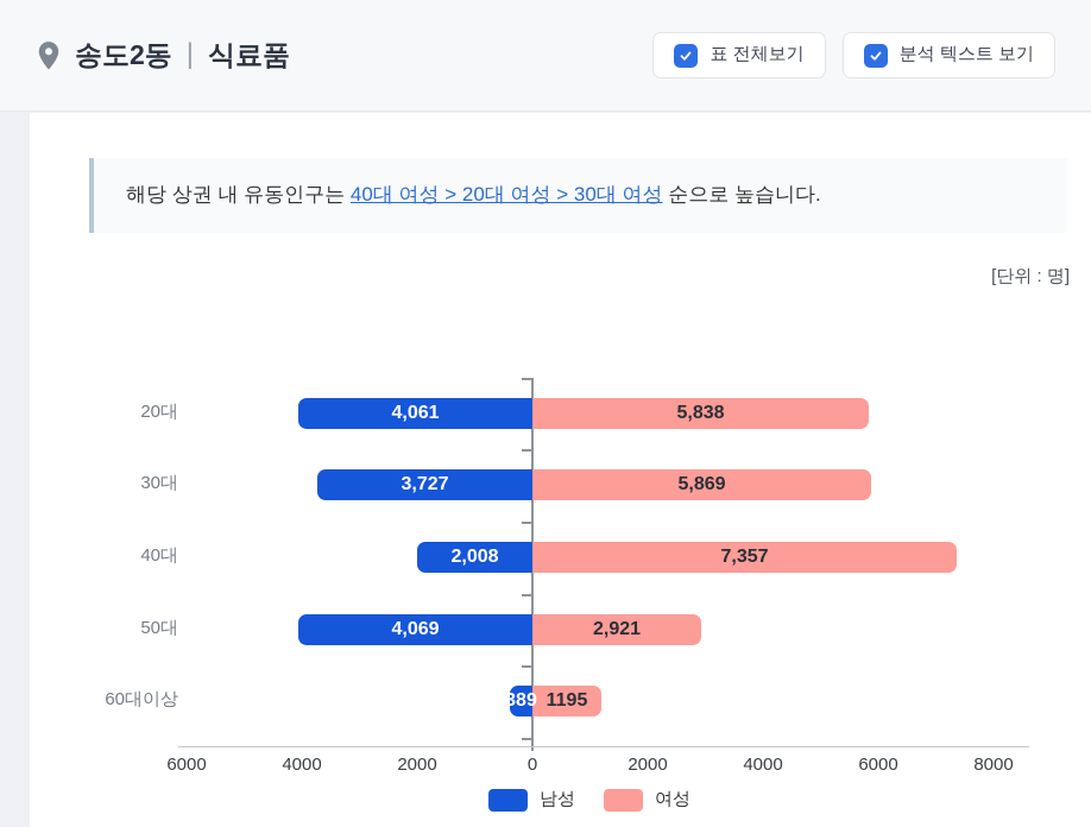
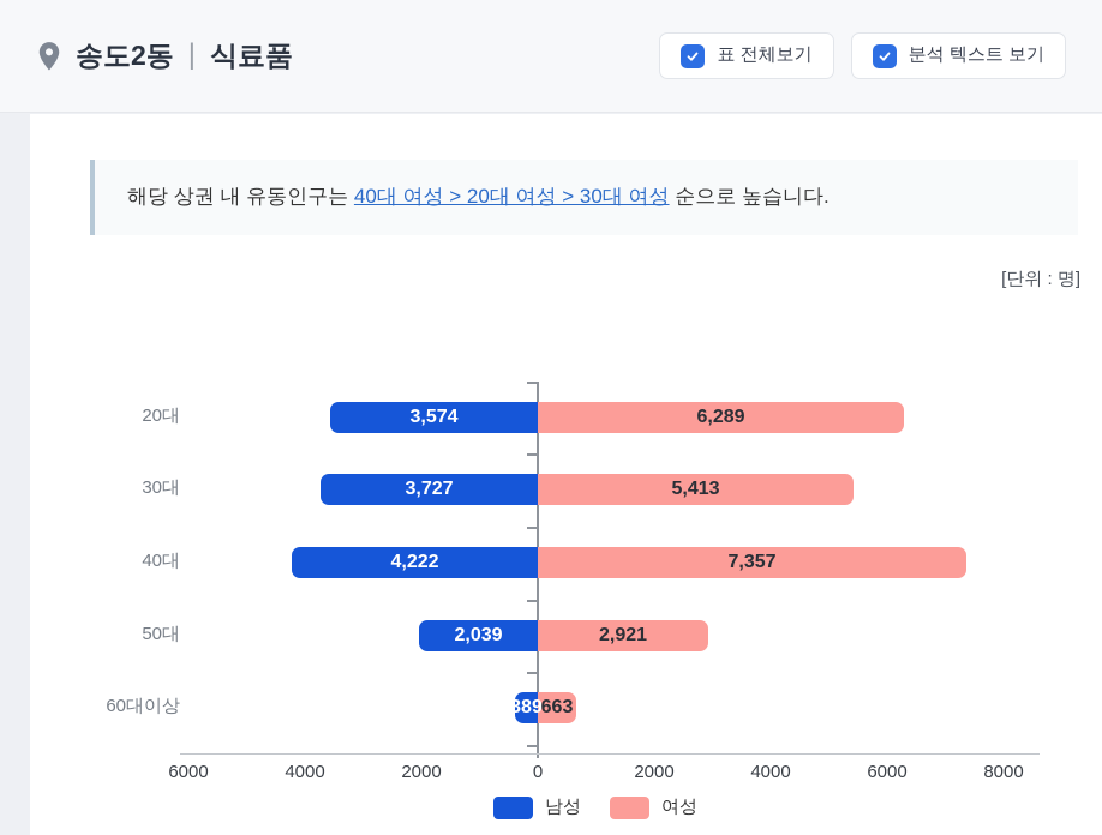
남성/20대: 4,061 -> 3,574
여성/20대: 5,838 -> 6,289
여성/30대: 5,869 -> 5,413
남성/40대: 2,008 -> 4,222
남성/50대: 4,069 -> 2,039
여성/60대이상: 1195 -> 663
